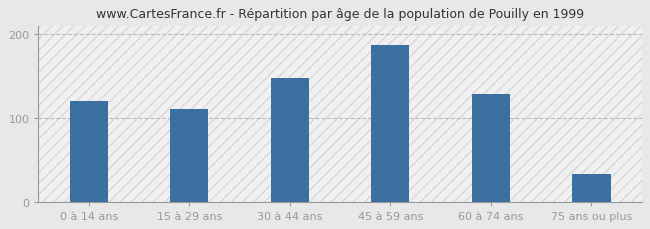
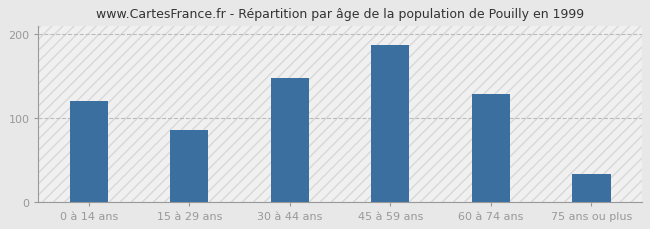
15 à 29 ans: 110 -> 86
